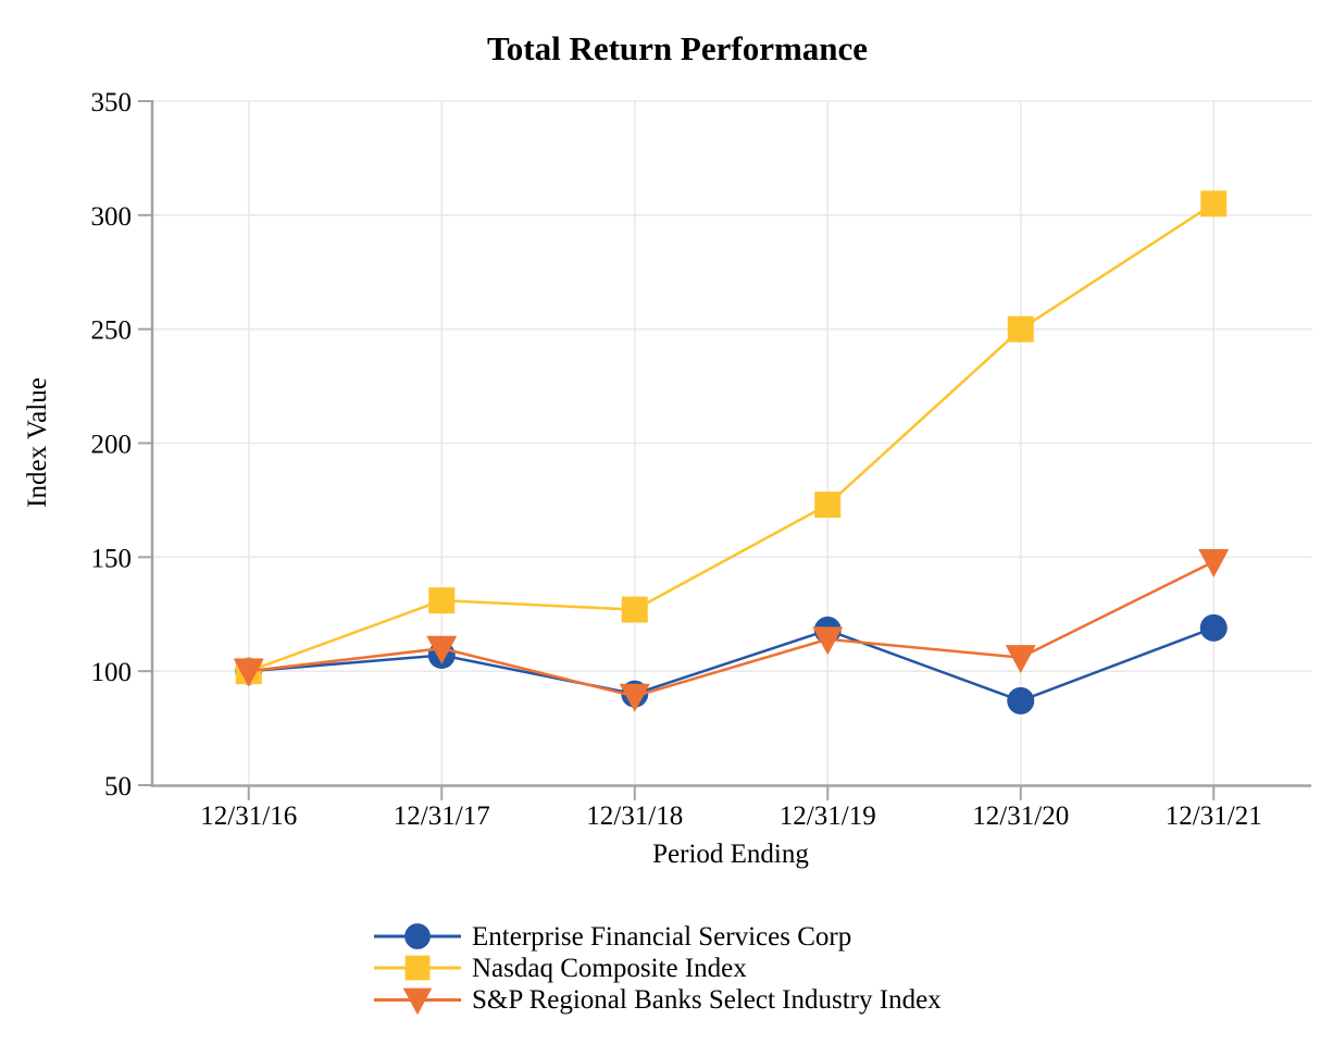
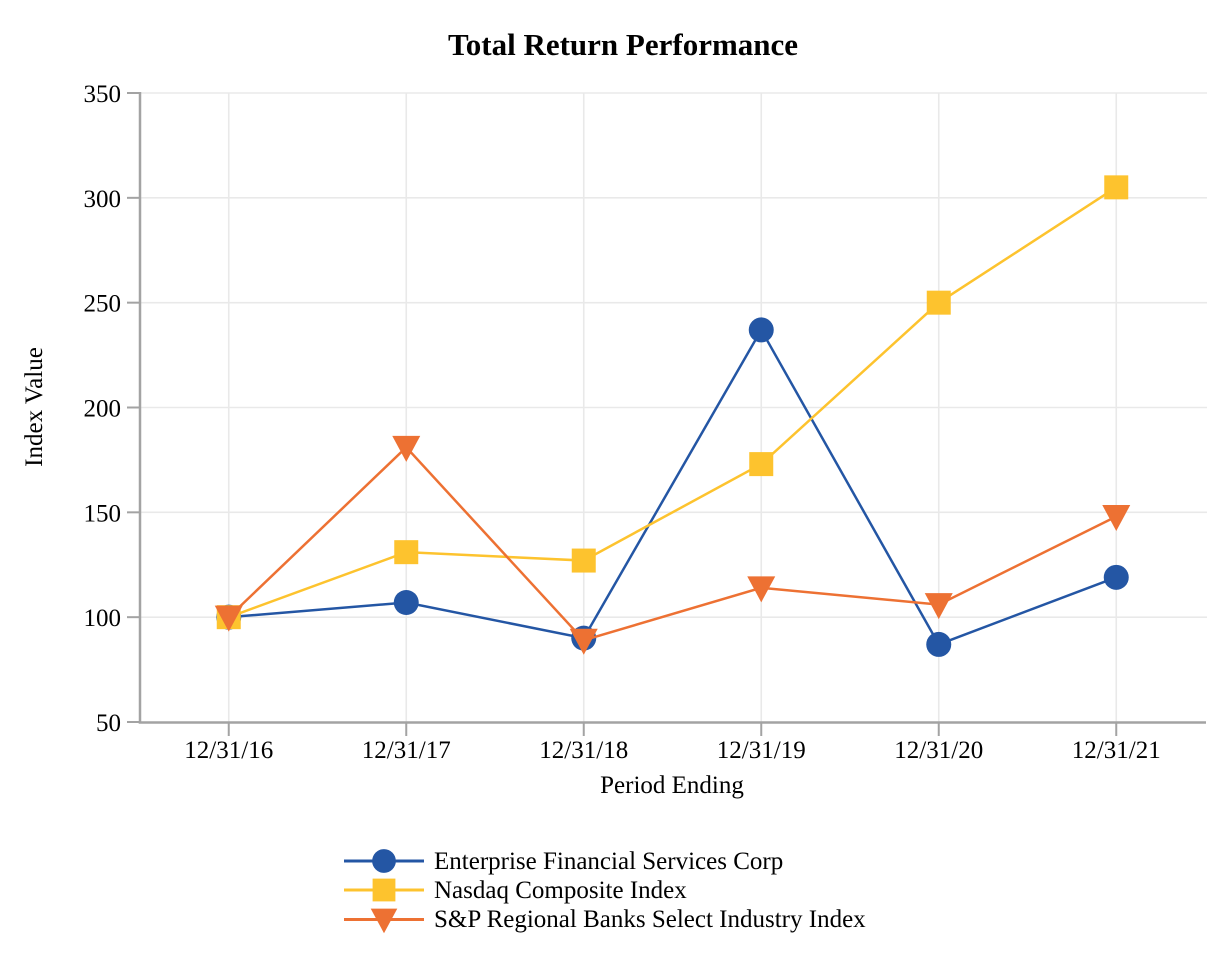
S&P Regional Banks Select Industry Index/12/31/17: 110 -> 181
Enterprise Financial Services Corp/12/31/19: 118 -> 237
